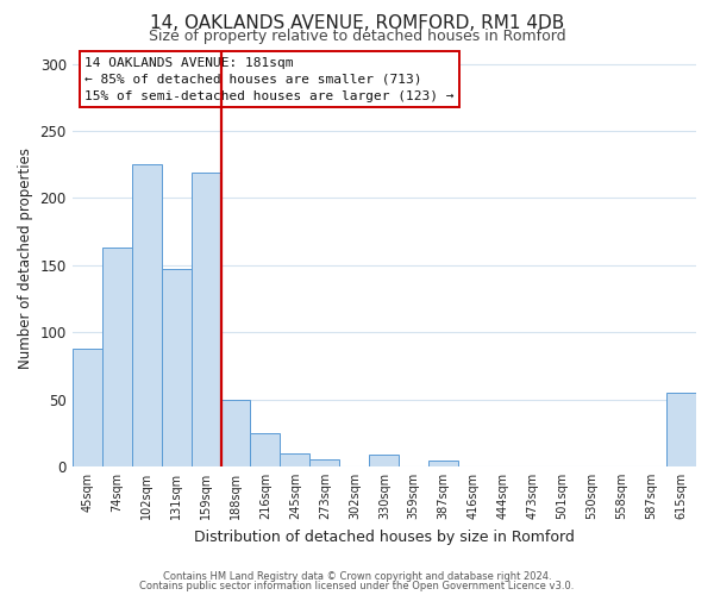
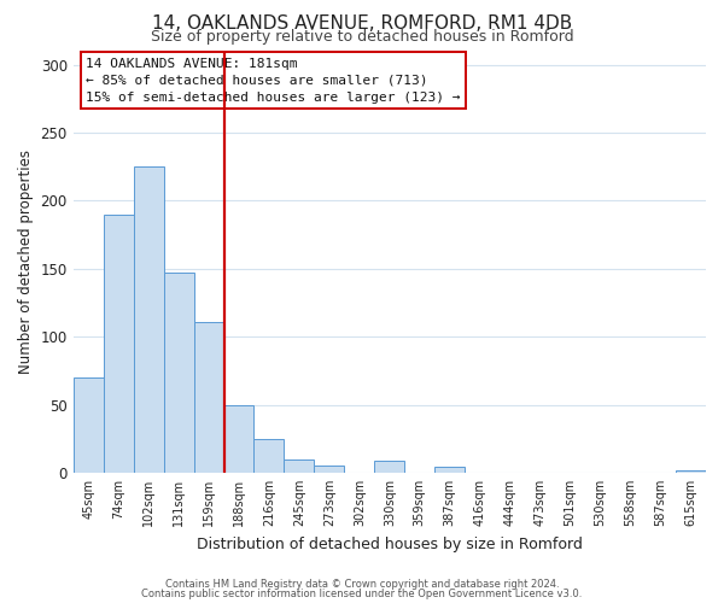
45sqm: 88 -> 70
74sqm: 163 -> 190
159sqm: 219 -> 111
615sqm: 55 -> 2
